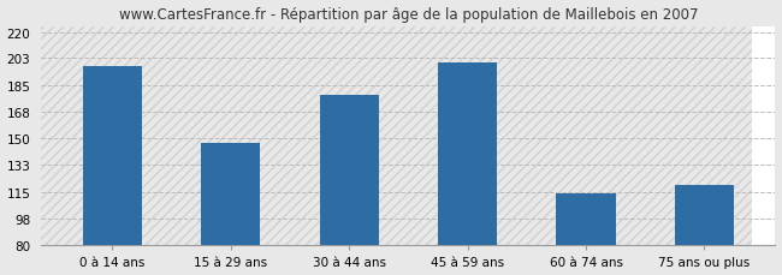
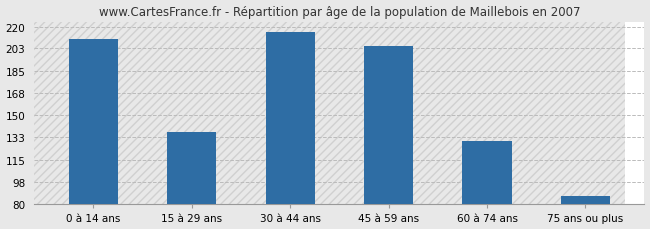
0 à 14 ans: 198 -> 210
15 à 29 ans: 147 -> 137
30 à 44 ans: 179 -> 216
45 à 59 ans: 200 -> 205
60 à 74 ans: 114 -> 130
75 ans ou plus: 120 -> 87
